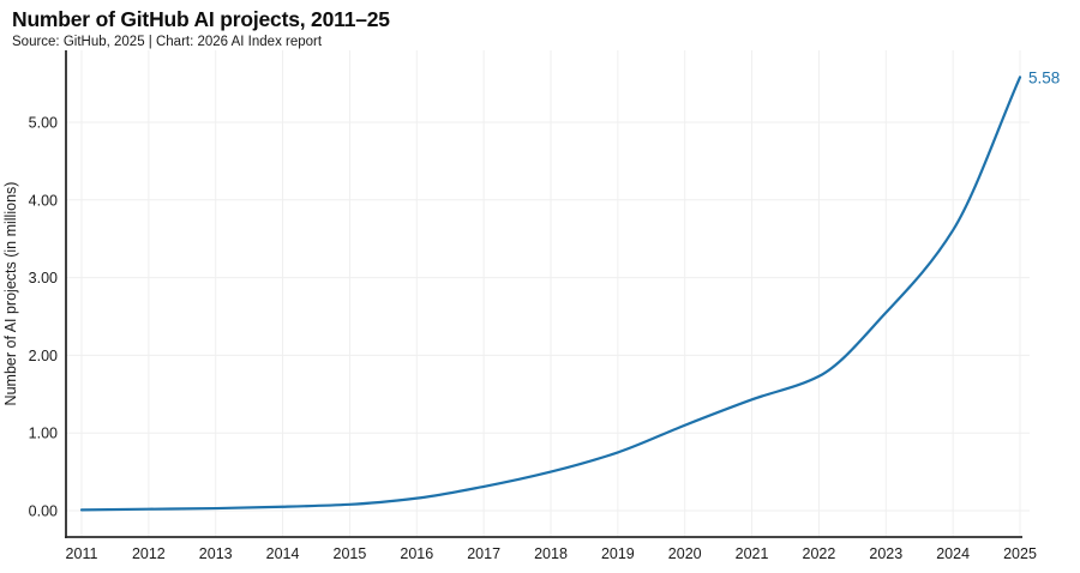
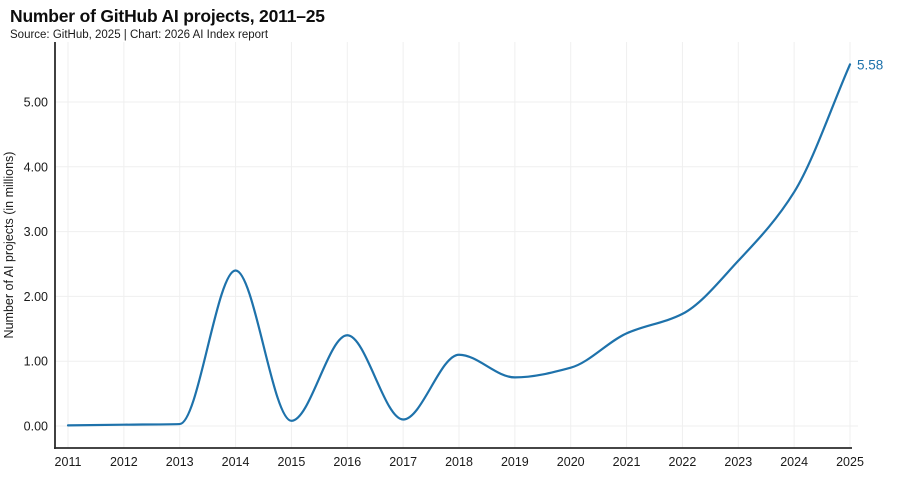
2014: 0.1 -> 2.4
2016: 0.2 -> 1.4
2017: 0.3 -> 0.1
2018: 0.5 -> 1.1
2020: 1.1 -> 0.9
